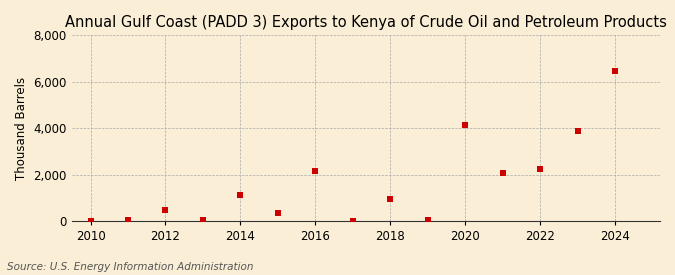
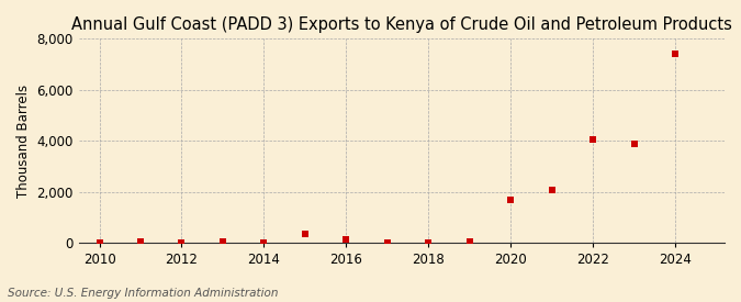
2012: 500 -> 30
2014: 1,150 -> 30
2016: 2,150 -> 130
2018: 950 -> 30
2020: 4,150 -> 1,700
2022: 2,250 -> 4,050
2024: 6,450 -> 7,400
